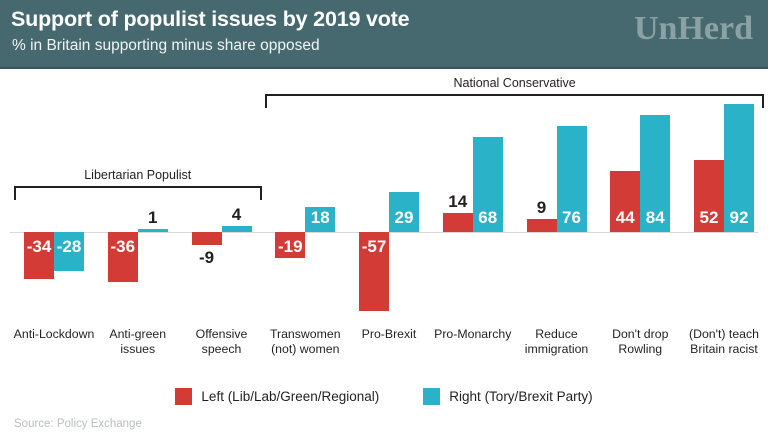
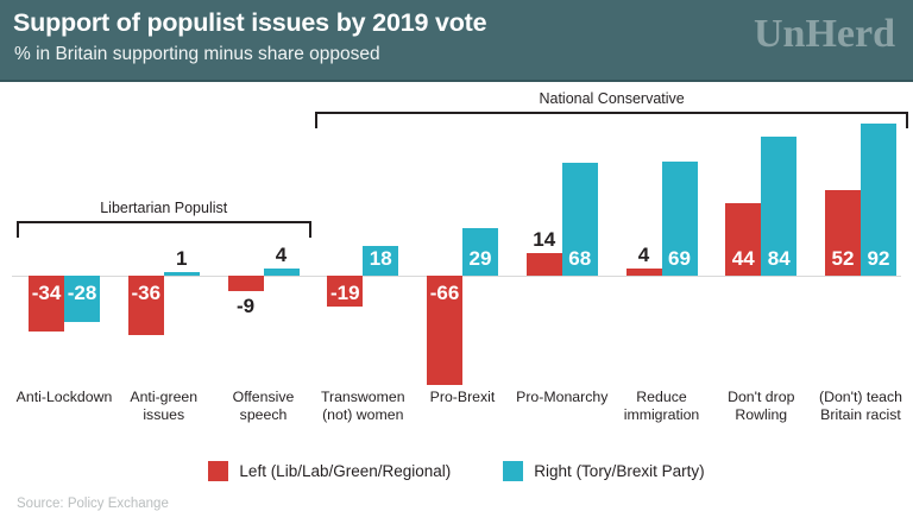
Left (Lib/Lab/Green/Regional)/Pro-Brexit: -57 -> -66
Left (Lib/Lab/Green/Regional)/Reduce immigration: 9 -> 4
Right (Tory/Brexit Party)/Reduce immigration: 76 -> 69
